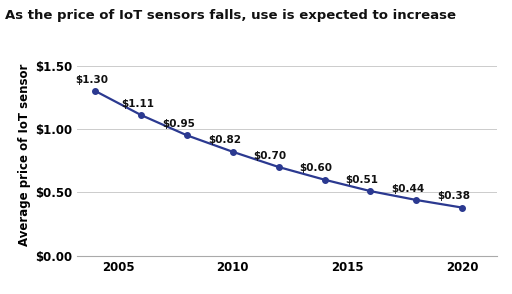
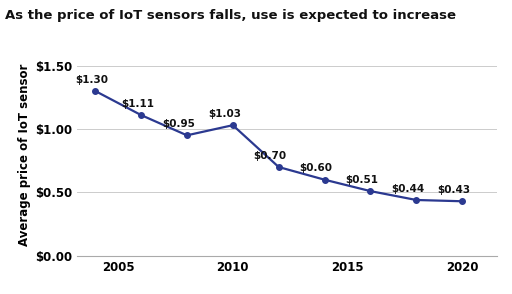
2010: $0.82 -> $1.03
2020: $0.38 -> $0.43
